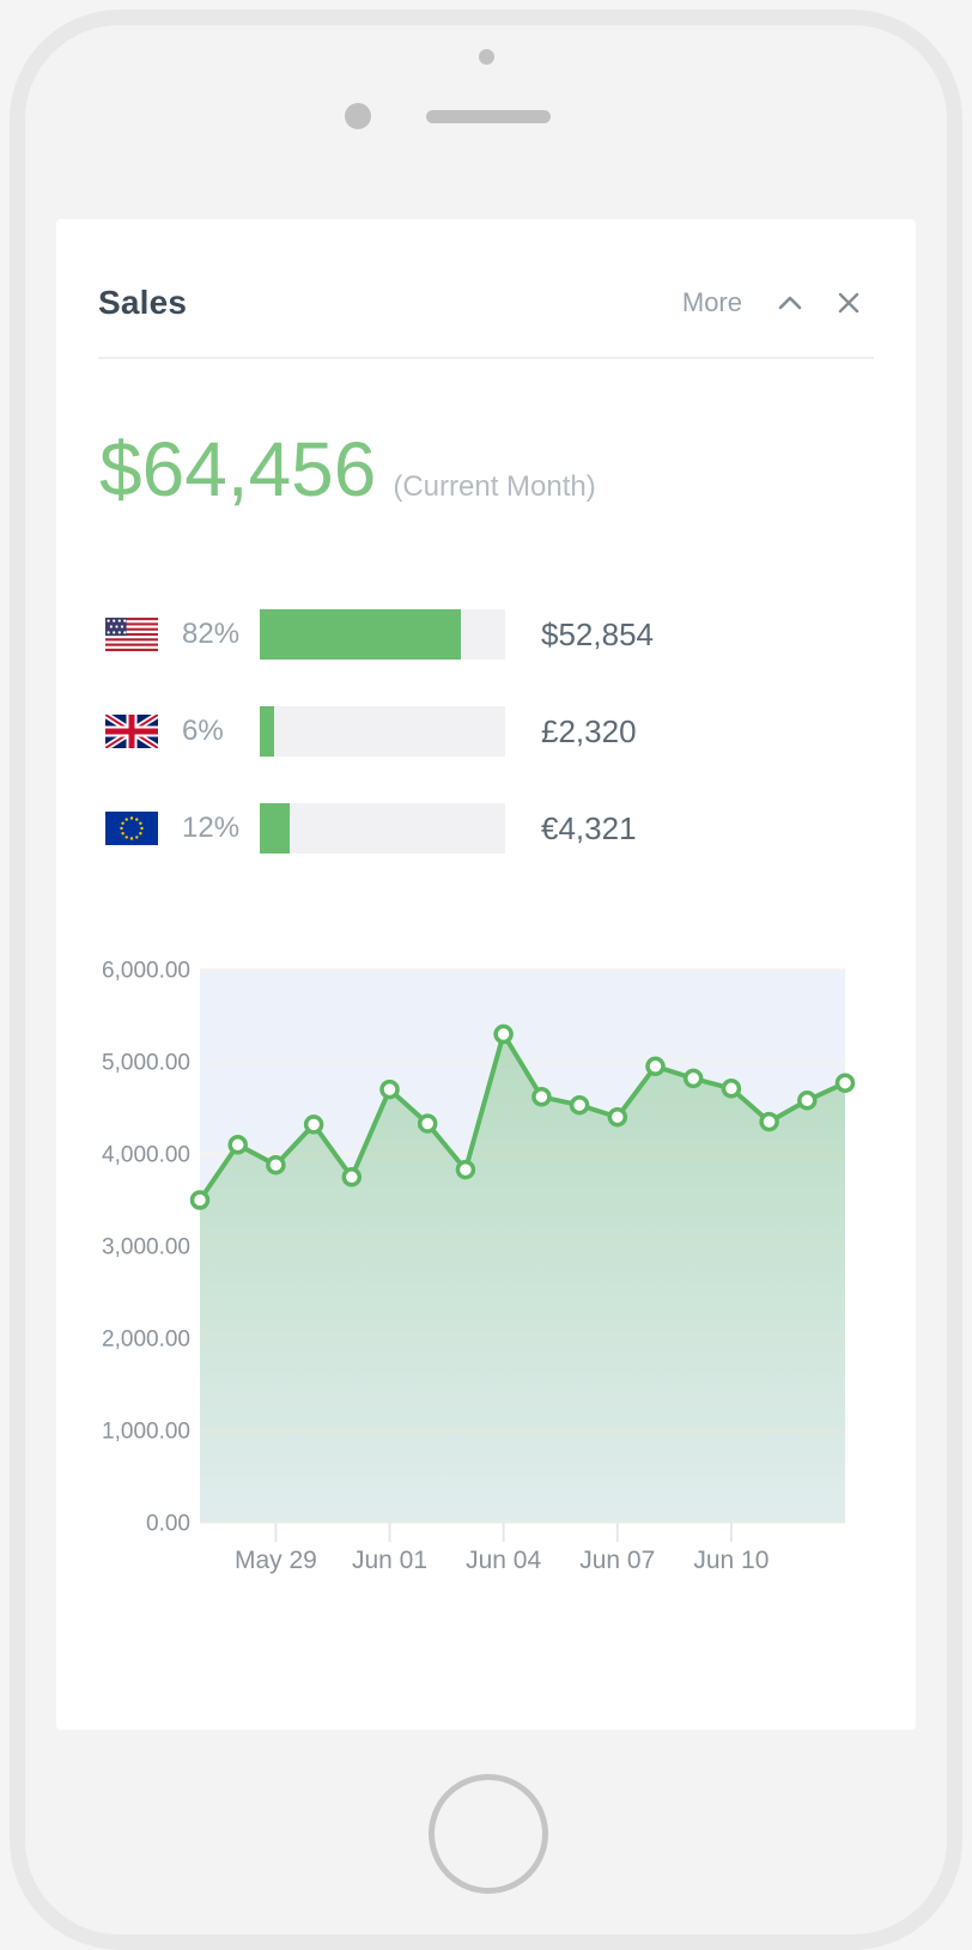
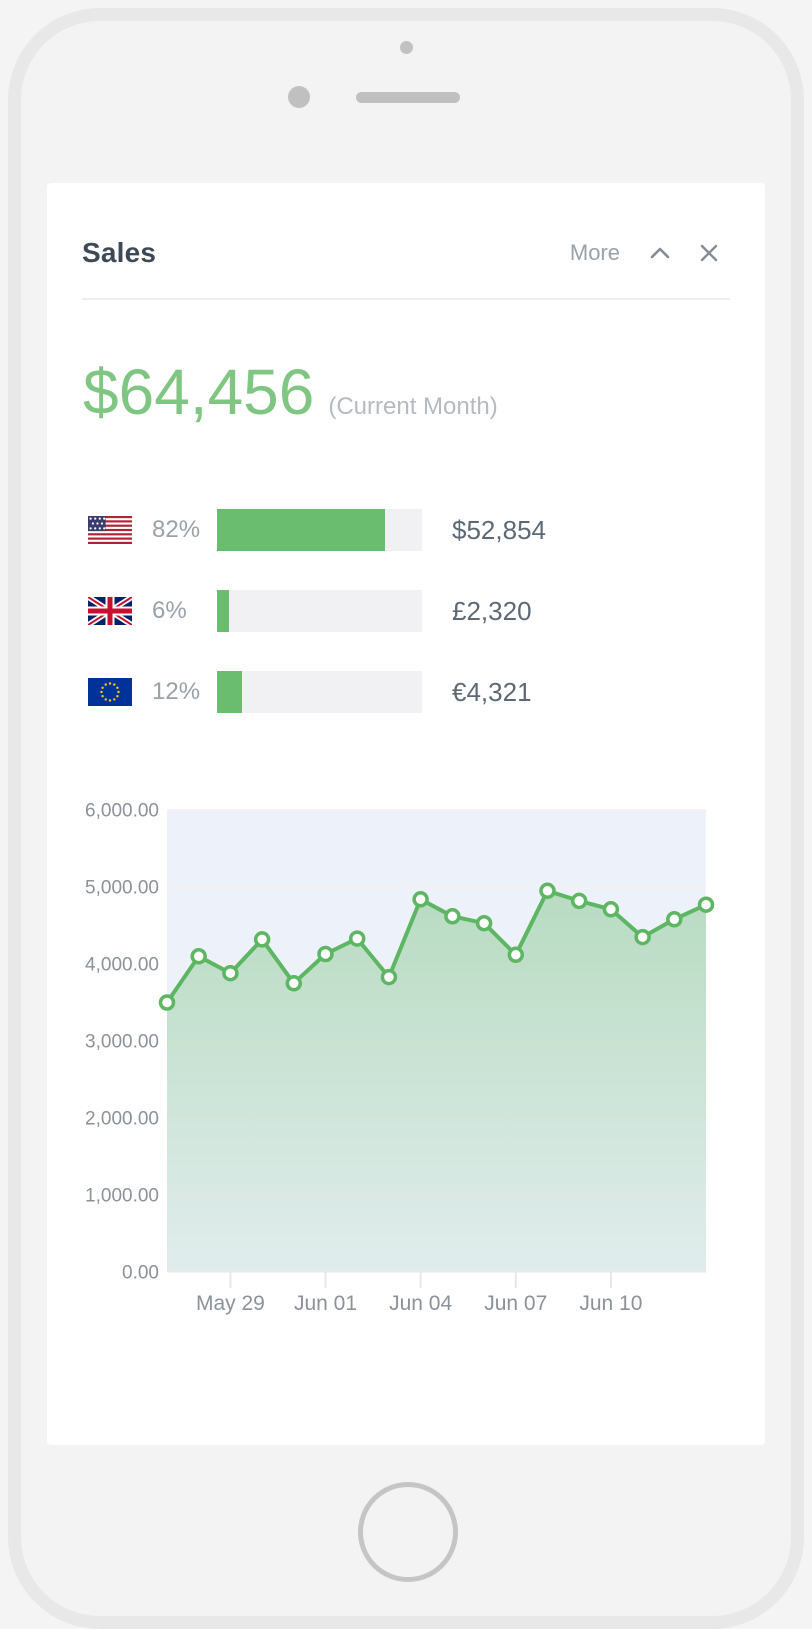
Jun 01: 4700 -> 4100
Jun 04: 5300 -> 4800
Jun 07: 4400 -> 4100
